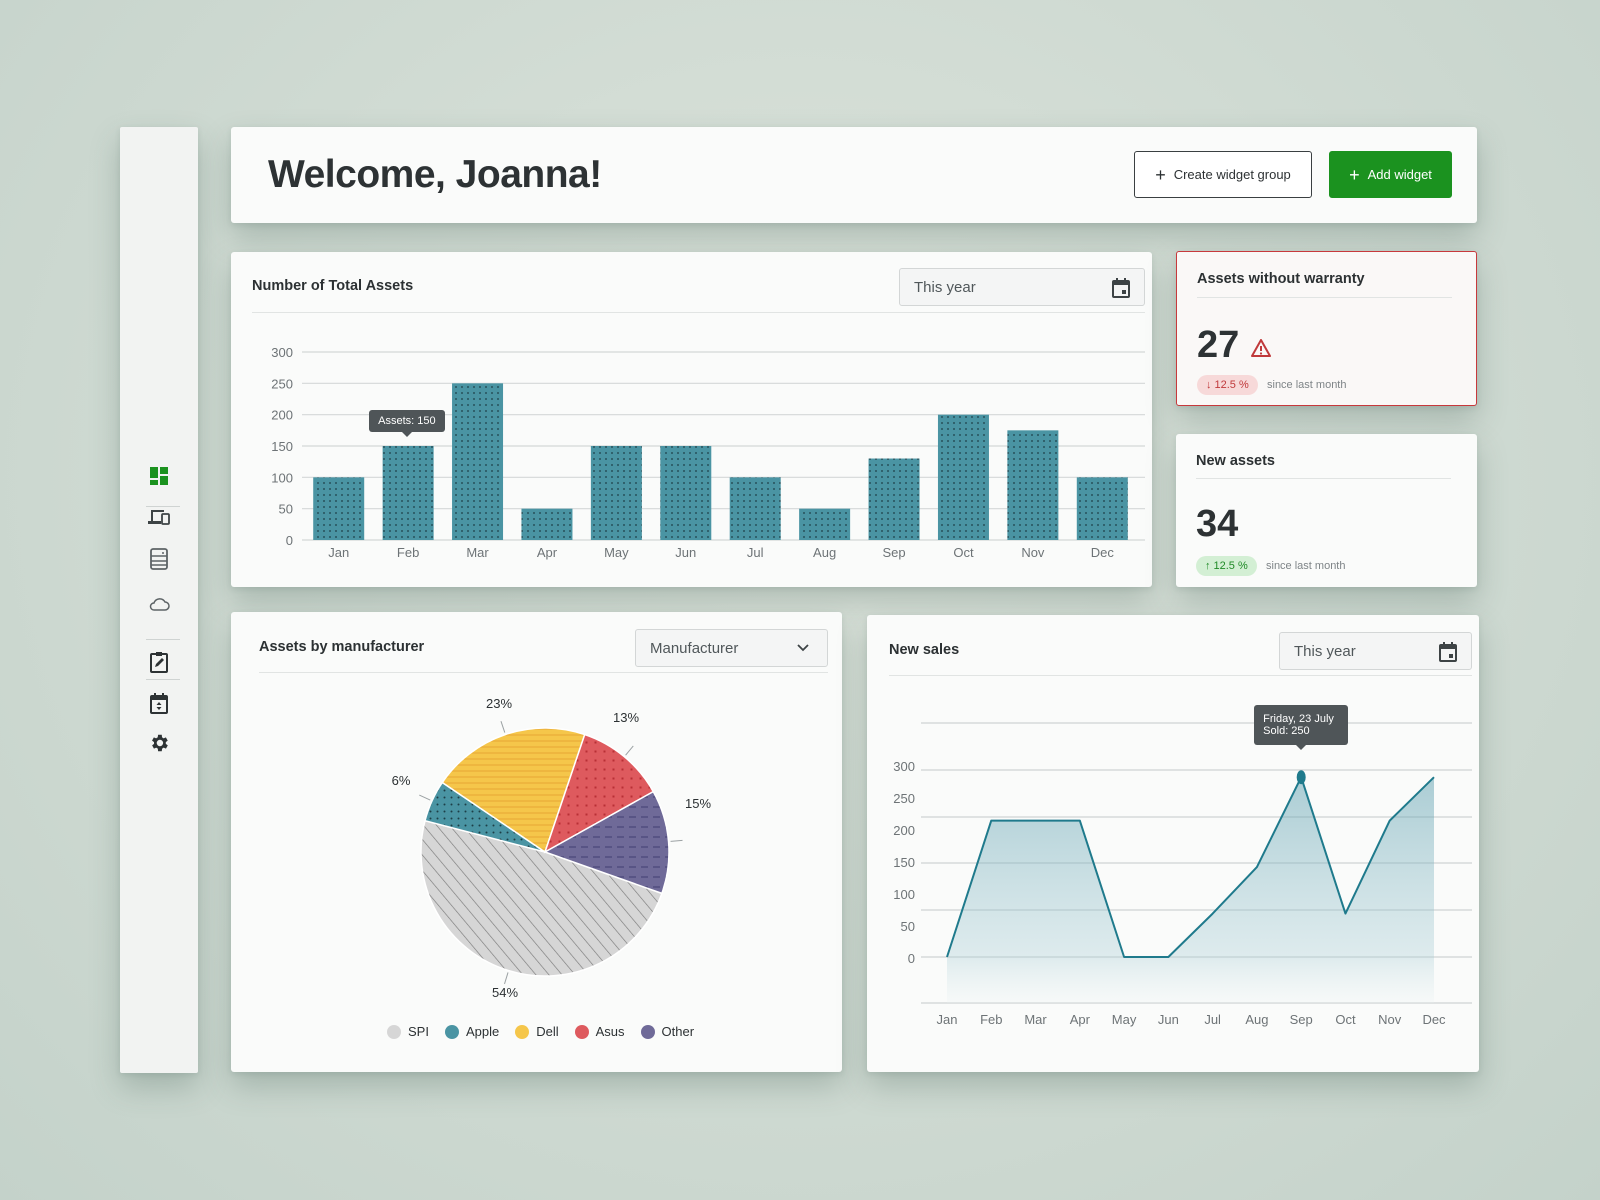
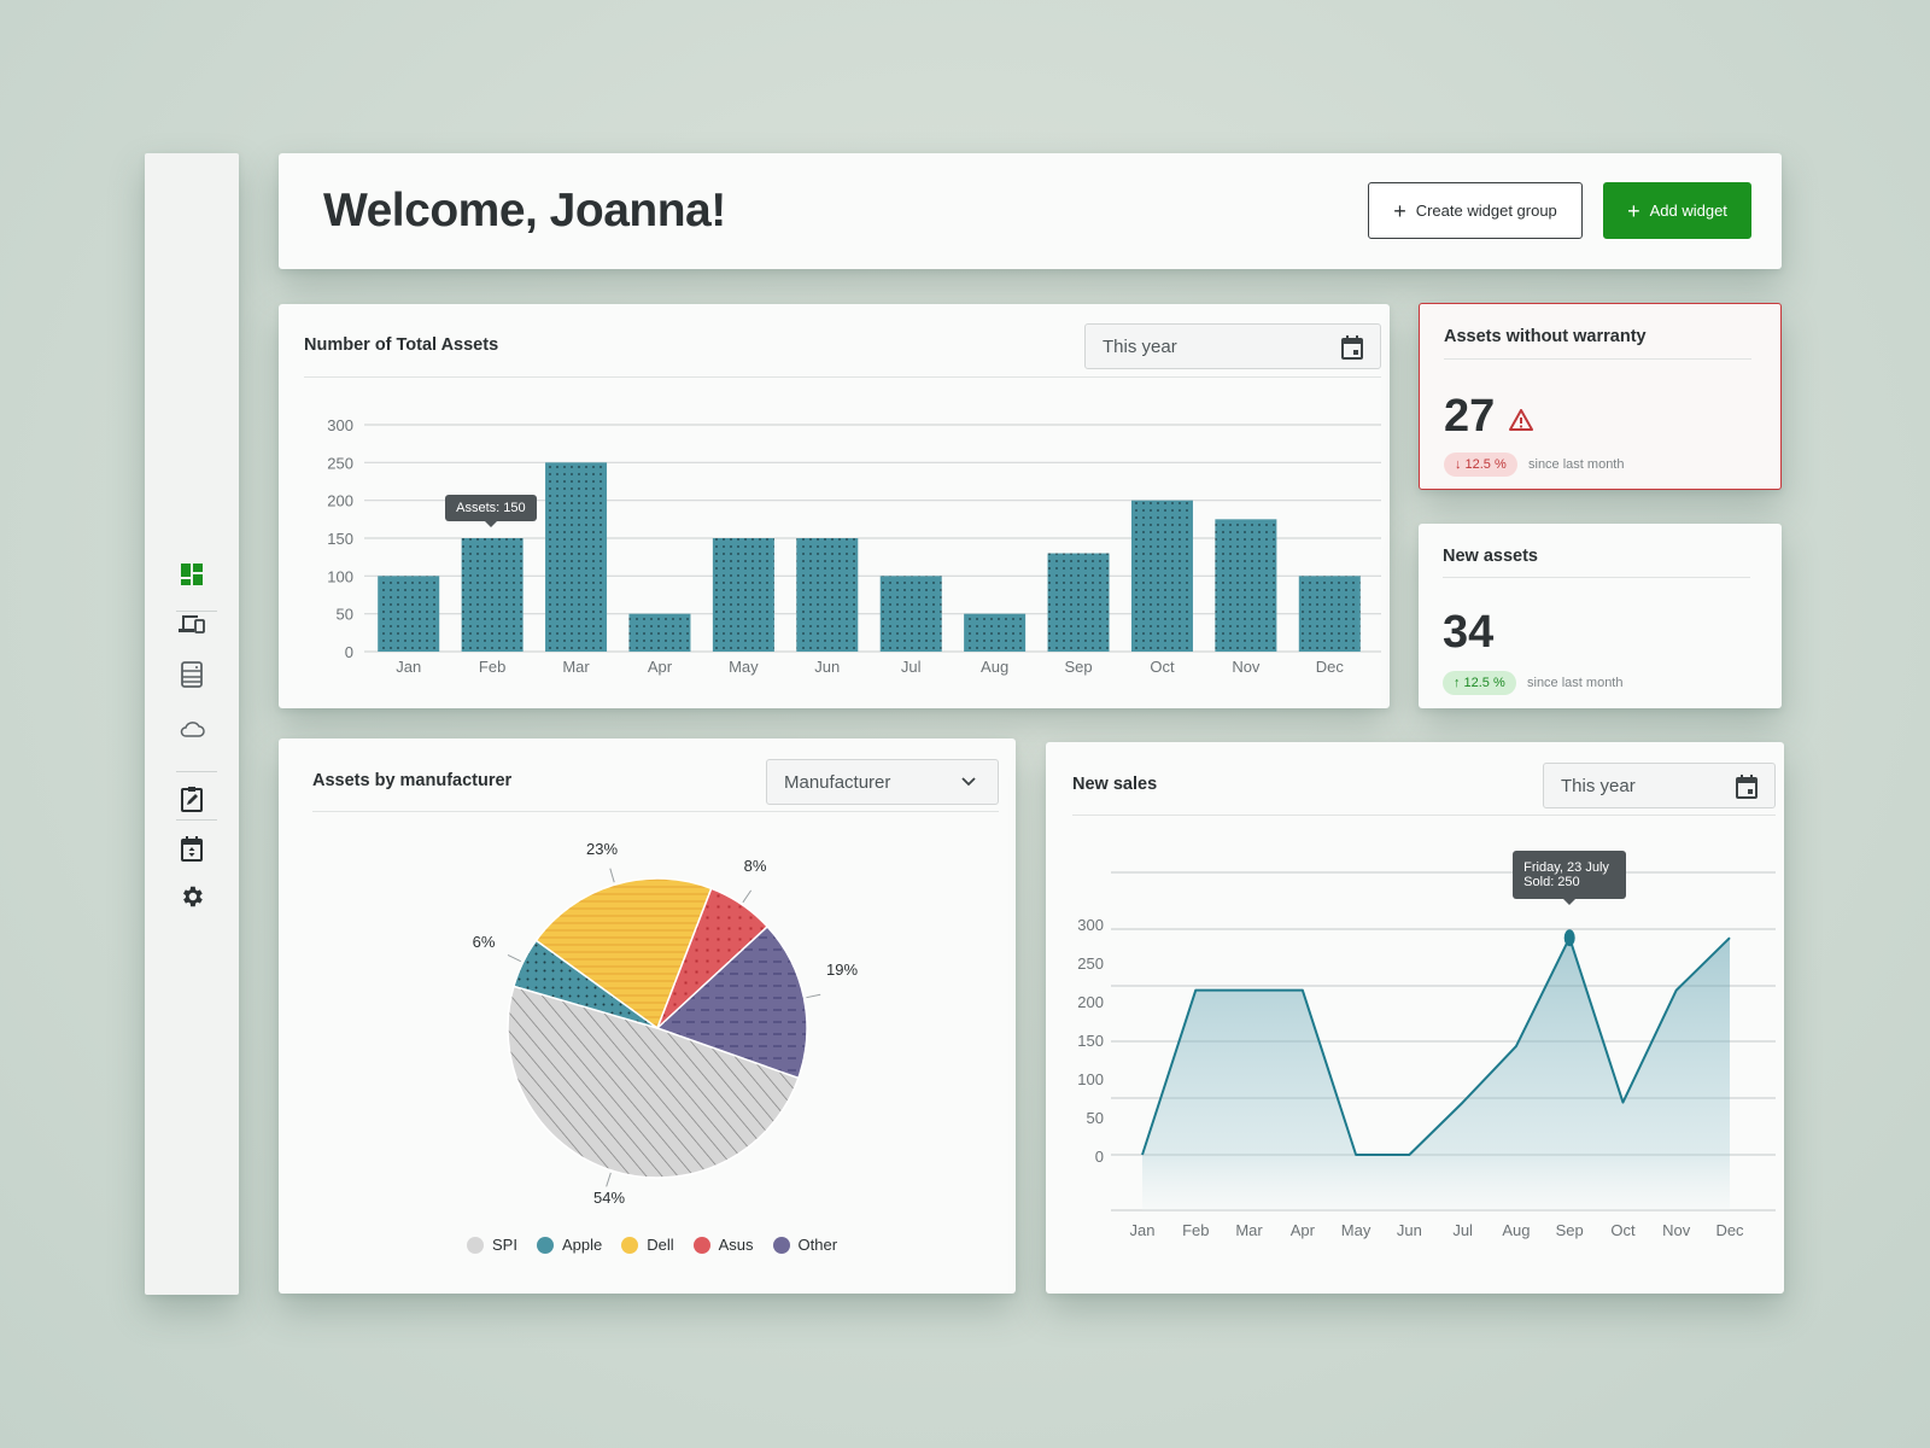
Assets by manufacturer/Asus: 13% -> 8%
Assets by manufacturer/Other: 15% -> 19%
